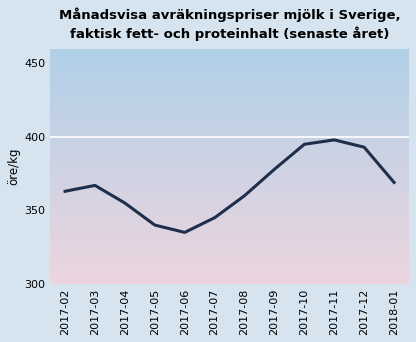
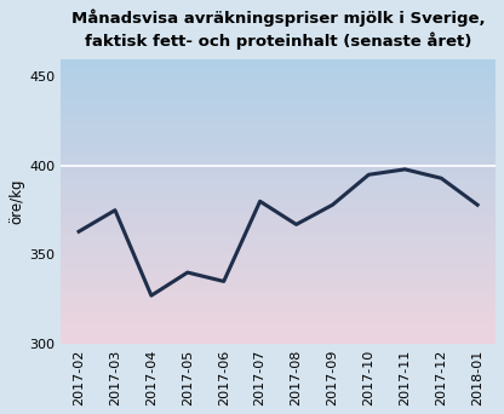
2017-03: 367 -> 375
2017-04: 355 -> 327
2017-07: 345 -> 380
2017-08: 360 -> 367
2018-01: 369 -> 378
